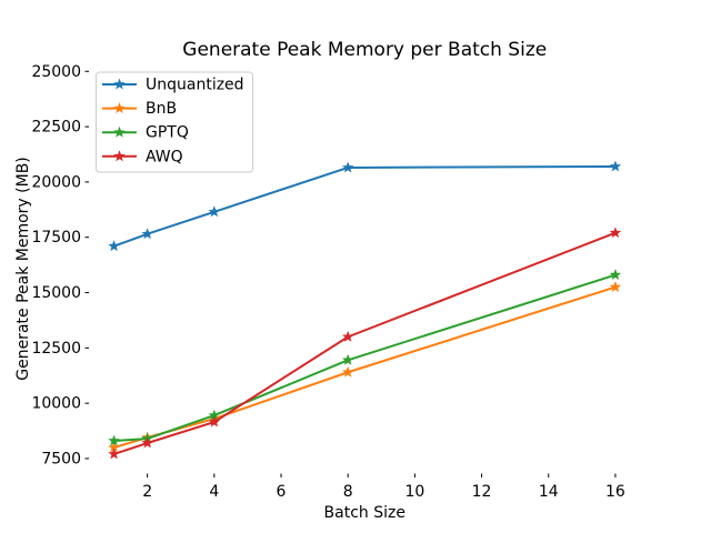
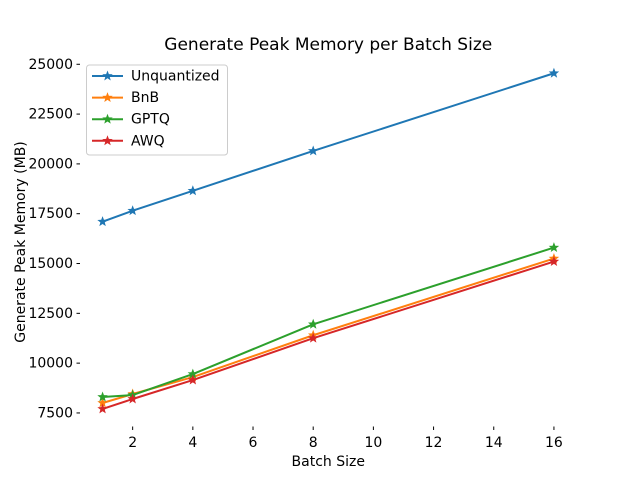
AWQ/8: 13000 -> 11200
Unquantized/16: 20700 -> 24600
AWQ/16: 17700 -> 15100
